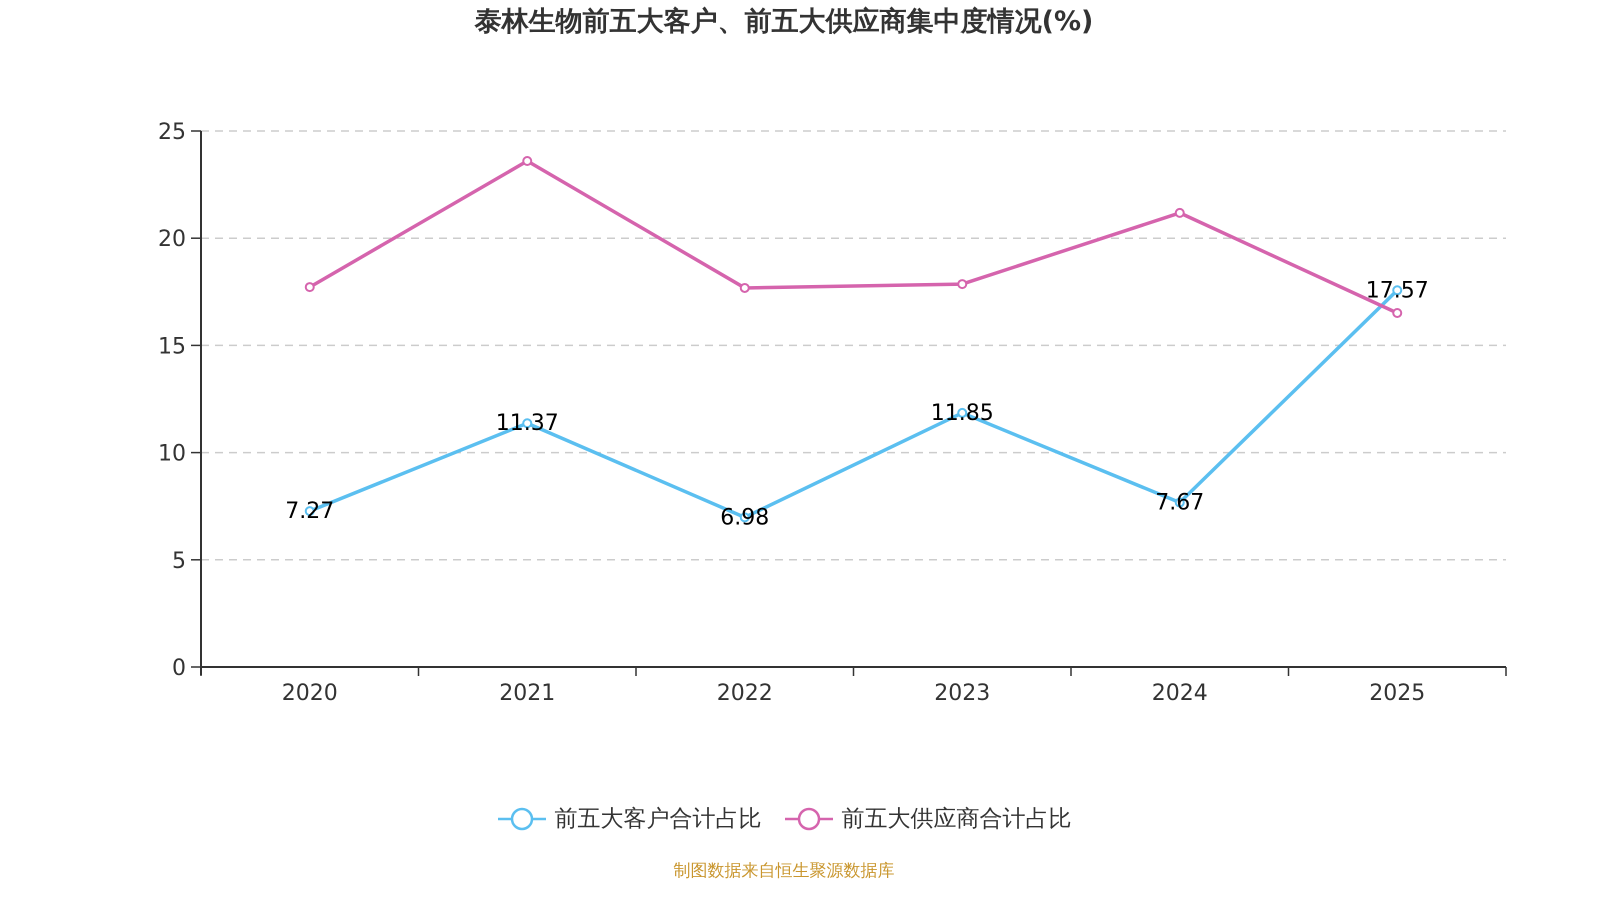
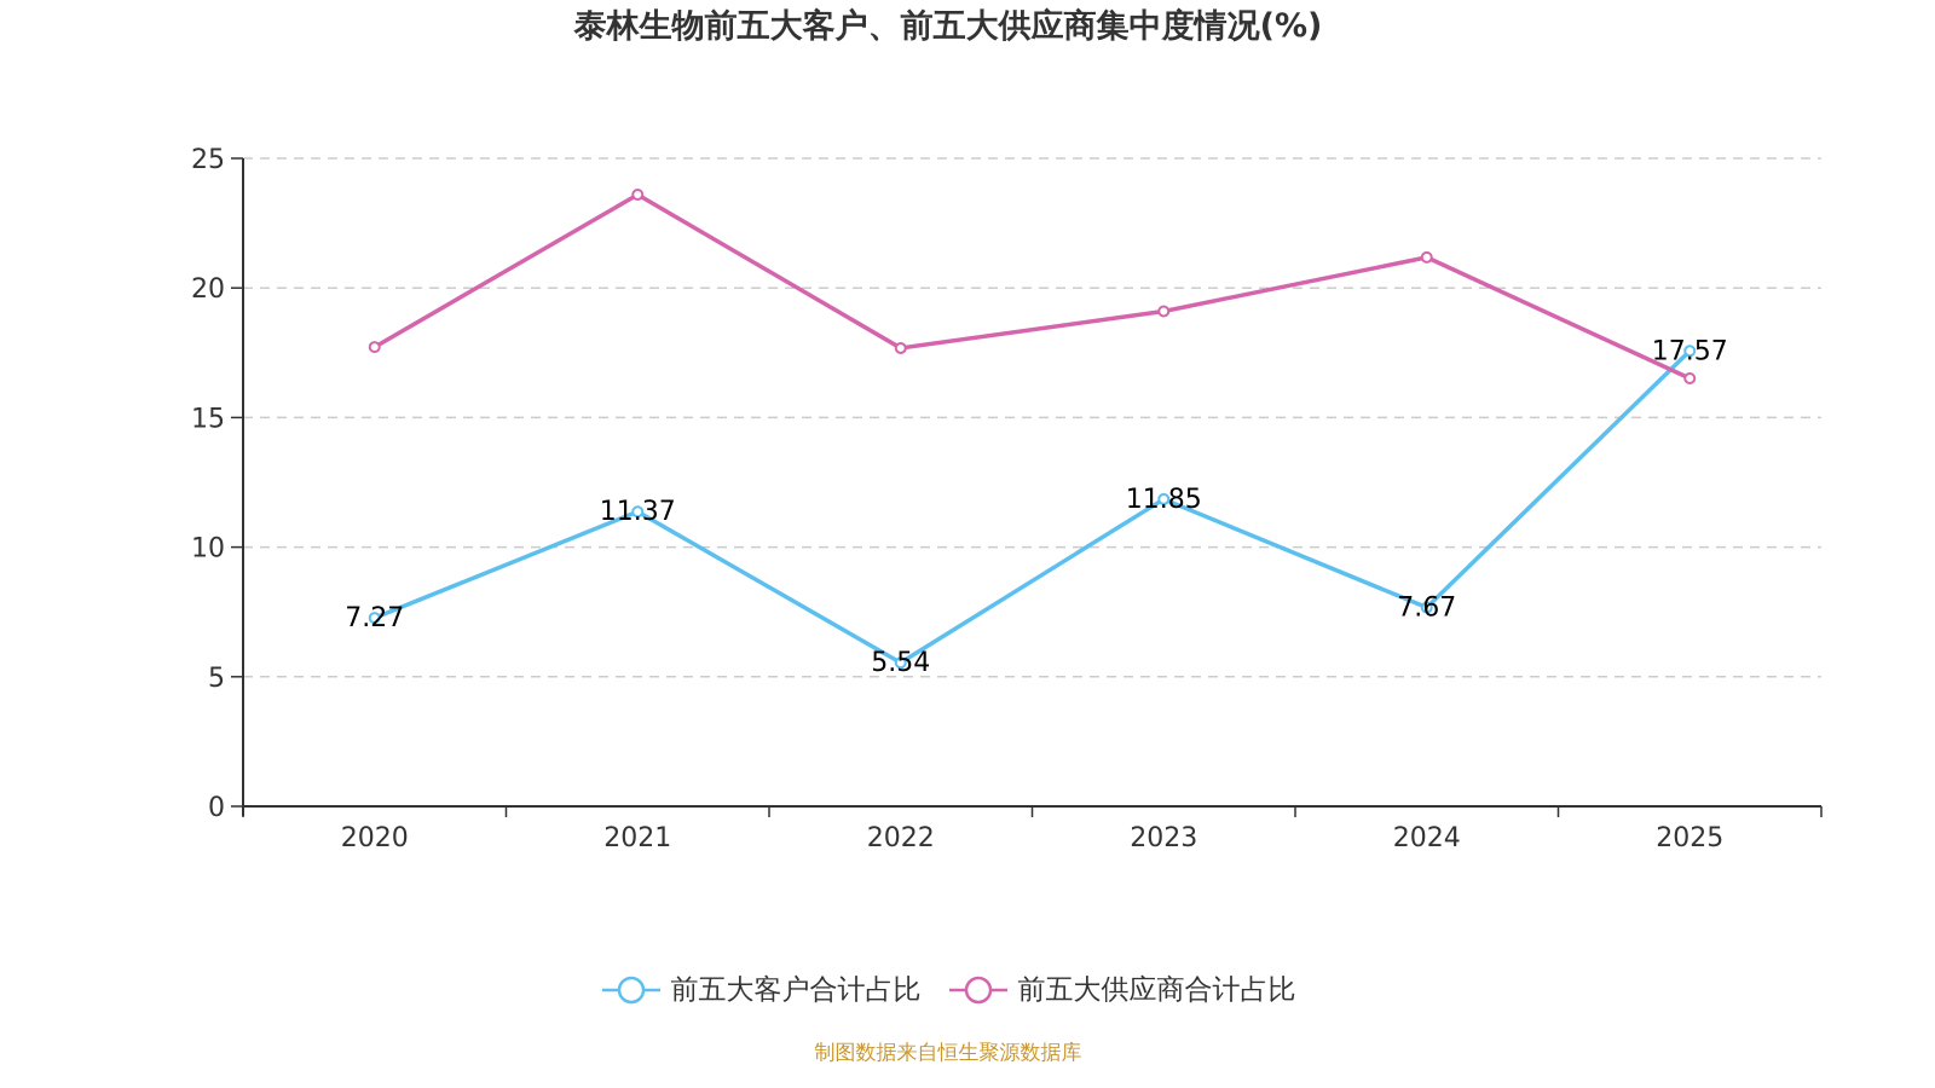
前五大客户合计占比/2022: 6.98 -> 5.54
前五大供应商合计占比/2023: 17.9 -> 19.1
